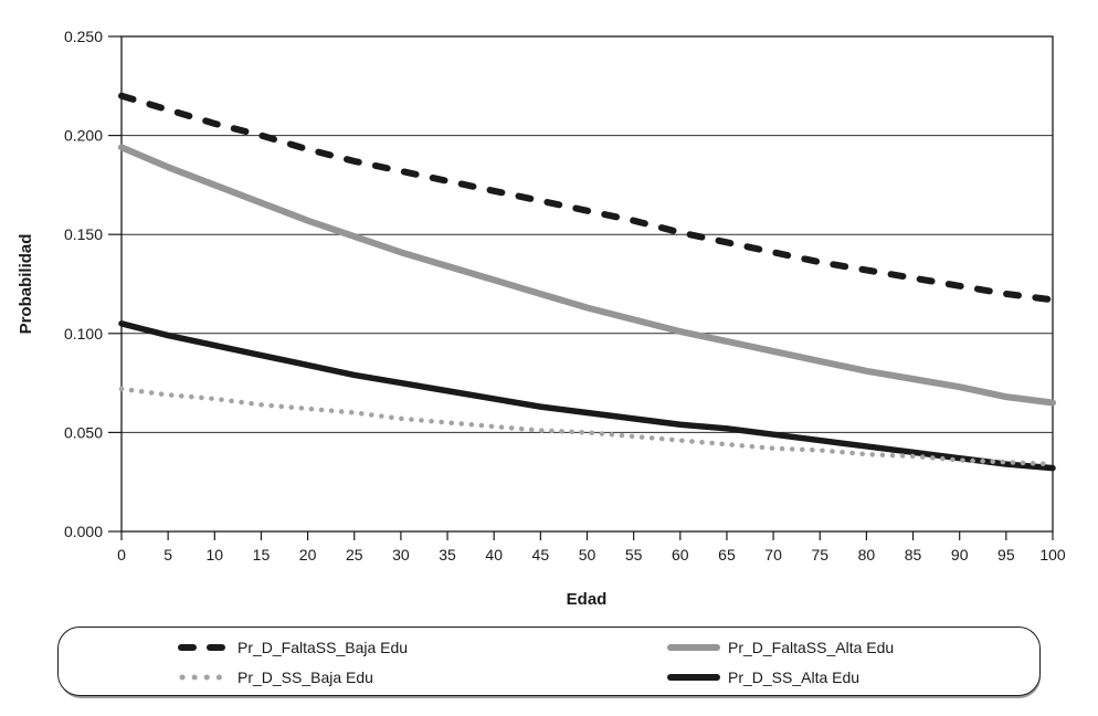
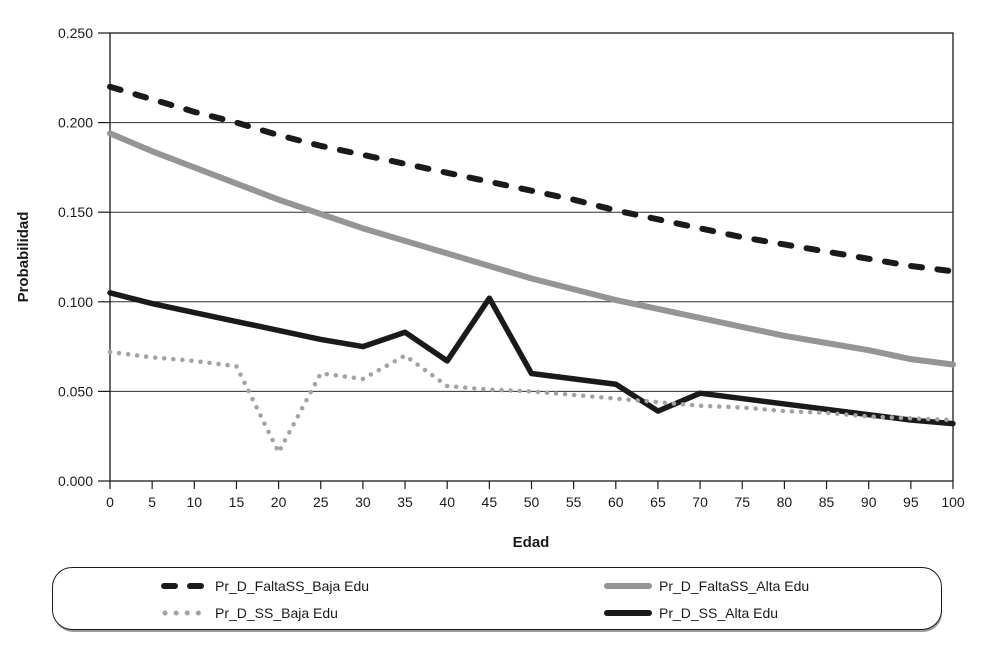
Pr_D_SS_Baja Edu/20: 0.062 -> 0.016
Pr_D_SS_Baja Edu/35: 0.055 -> 0.070
Pr_D_SS_Alta Edu/35: 0.071 -> 0.083
Pr_D_SS_Alta Edu/45: 0.063 -> 0.102
Pr_D_SS_Alta Edu/65: 0.052 -> 0.039
